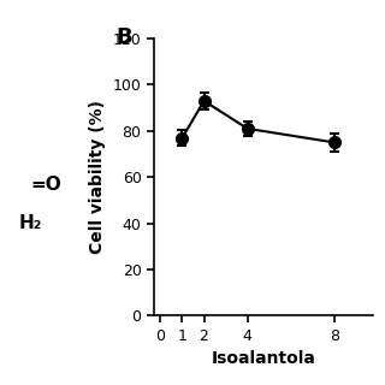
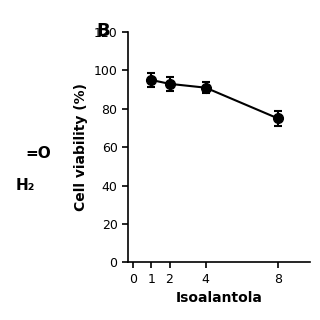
1: 77 -> 95
4: 81 -> 91
